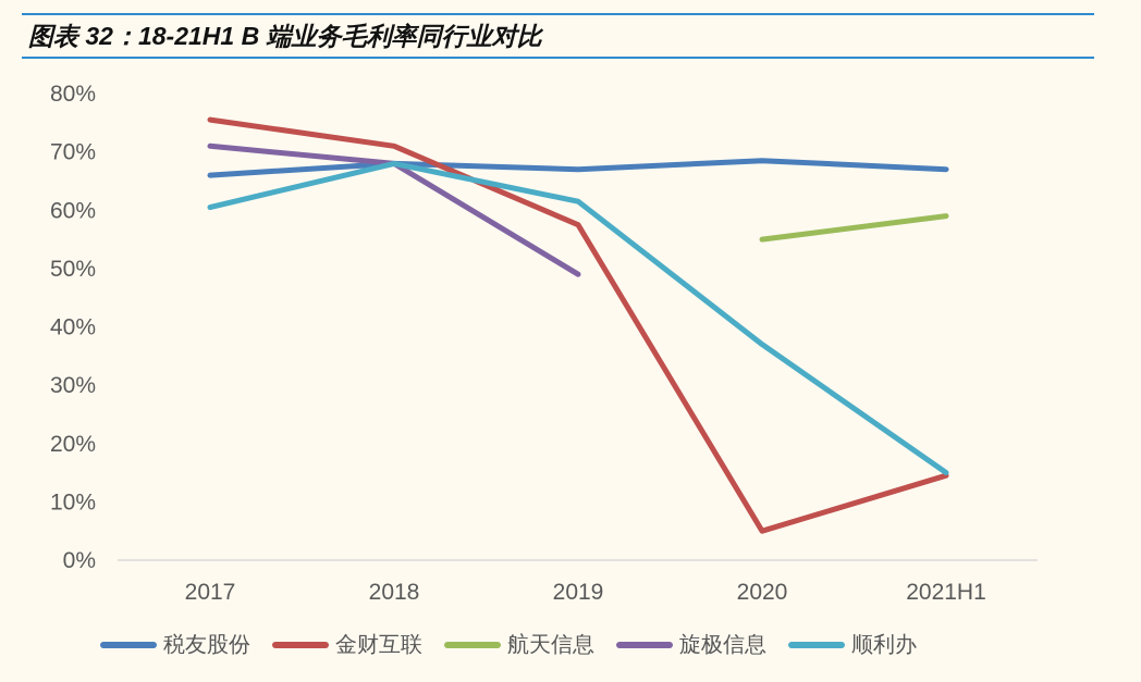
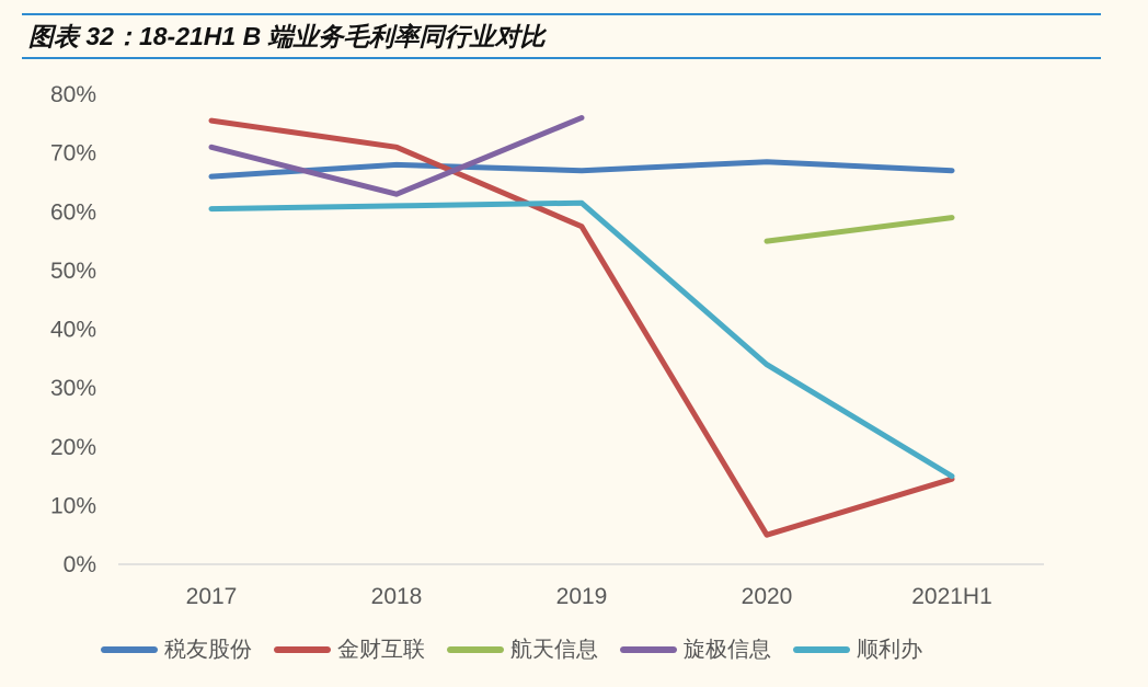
旋极信息/2018: 68% -> 63%
顺利办/2018: 68% -> 61%
旋极信息/2019: 49% -> 76%
顺利办/2020: 37% -> 34%
